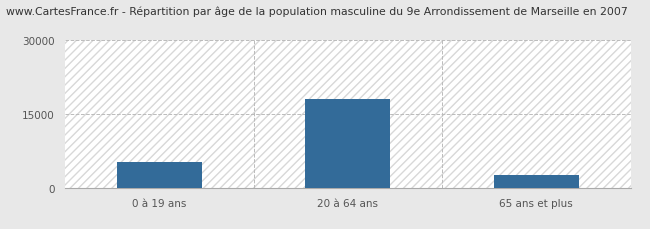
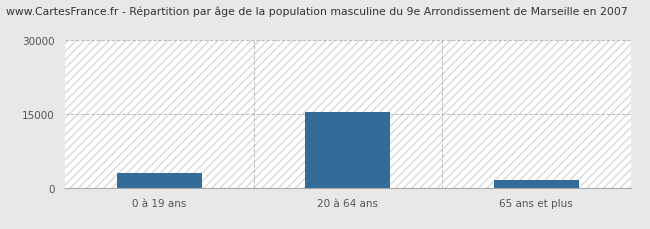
0 à 19 ans: 5200 -> 3000
20 à 64 ans: 18000 -> 15500
65 ans et plus: 2600 -> 1500
